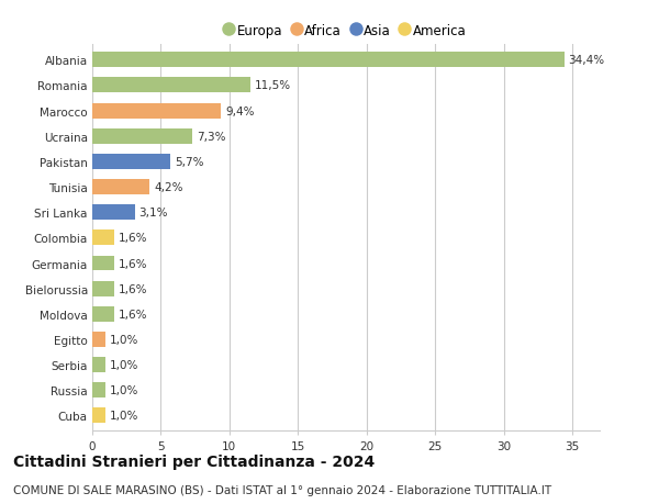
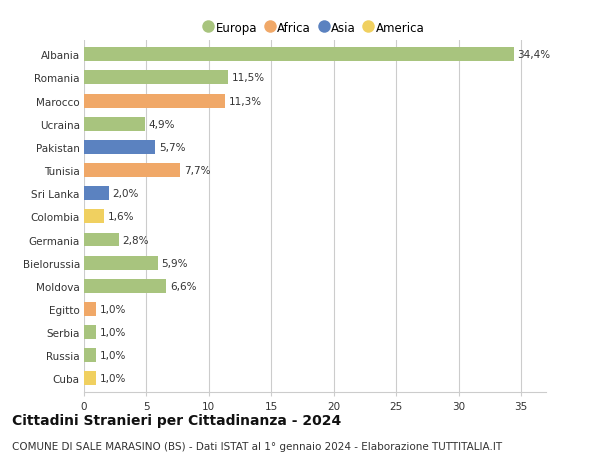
Marocco: 9,4% -> 11,3%
Ucraina: 7,3% -> 4,9%
Tunisia: 4,2% -> 7,7%
Sri Lanka: 3,1% -> 2,0%
Germania: 1,6% -> 2,8%
Bielorussia: 1,6% -> 5,9%
Moldova: 1,6% -> 6,6%
